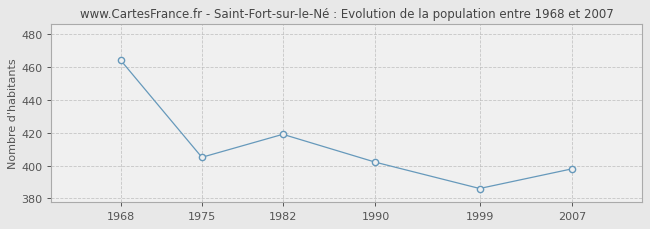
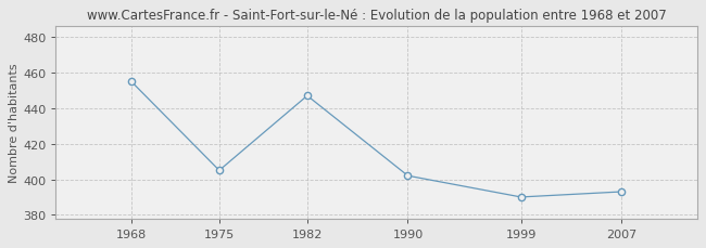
1968: 464 -> 455
1982: 419 -> 447
1999: 386 -> 390
2007: 398 -> 393
